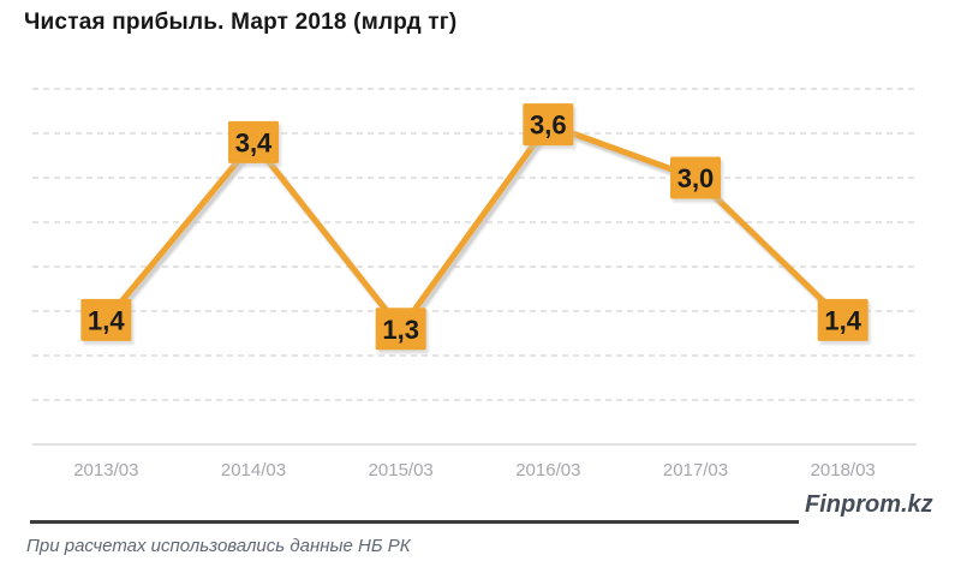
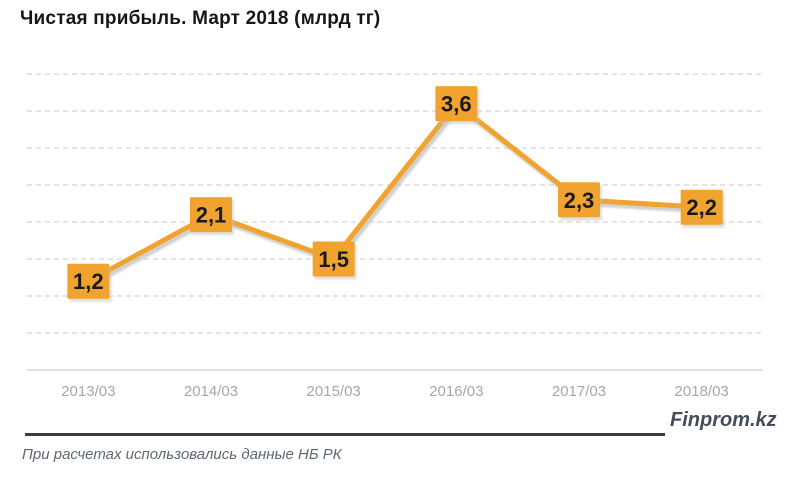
2013/03: 1,4 -> 1,2
2014/03: 3,4 -> 2,1
2015/03: 1,3 -> 1,5
2017/03: 3,0 -> 2,3
2018/03: 1,4 -> 2,2
